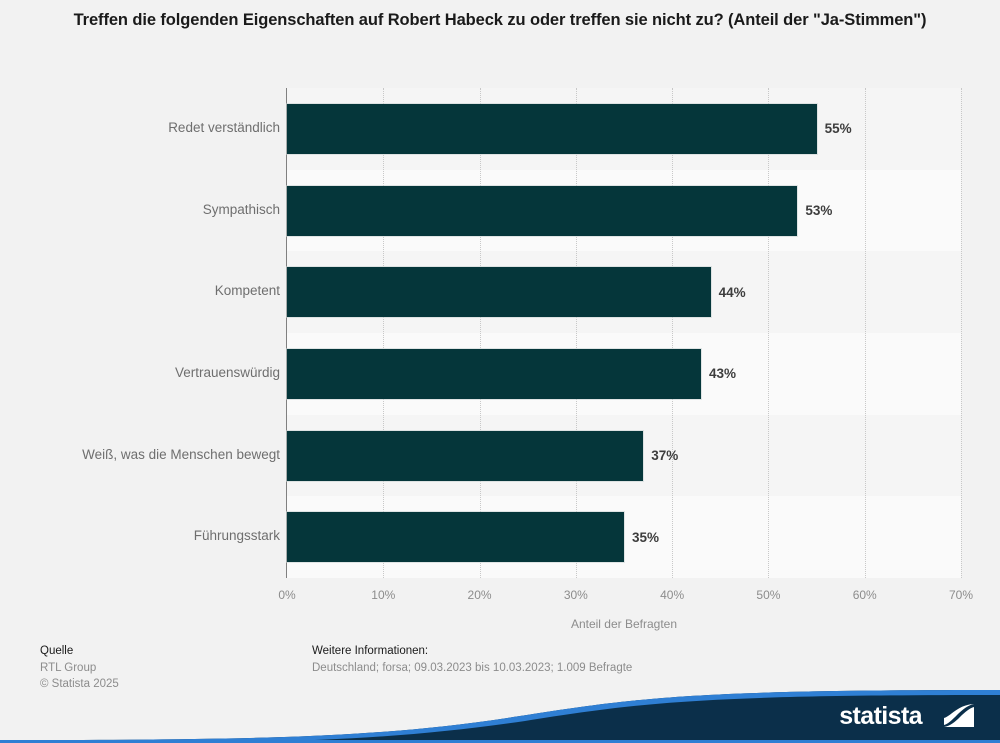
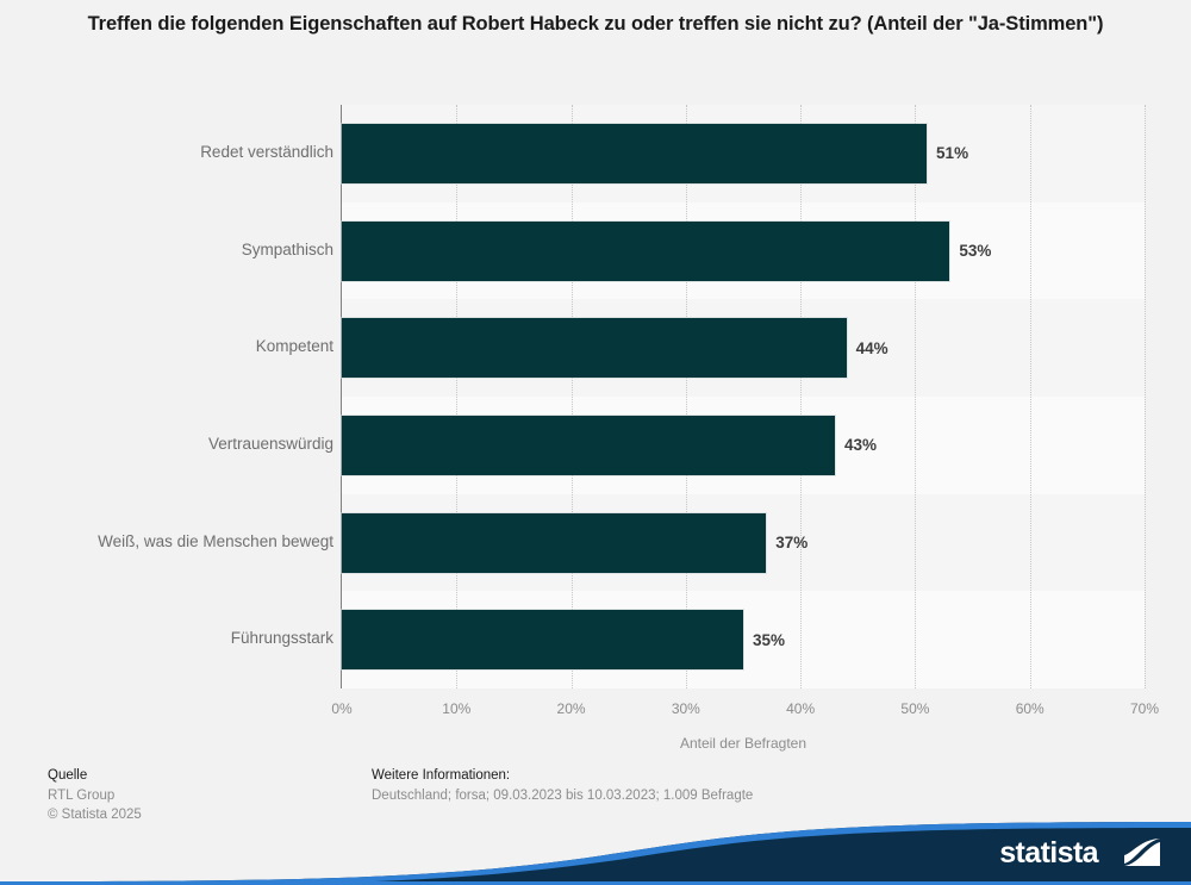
Redet verständlich: 55% -> 51%
